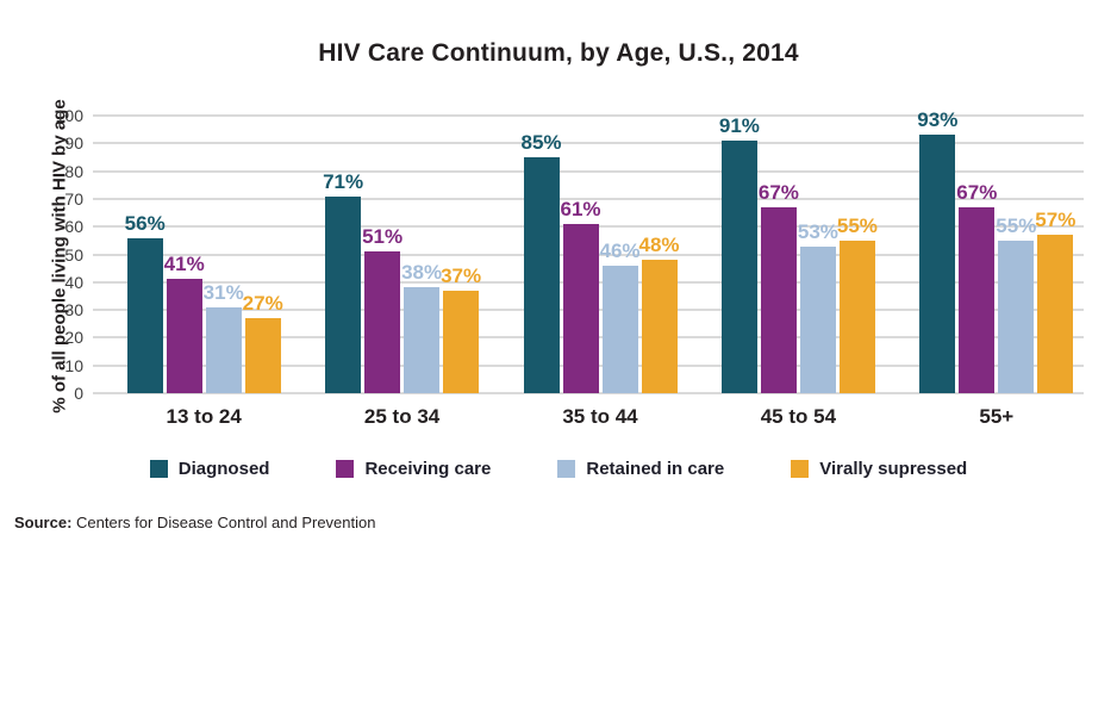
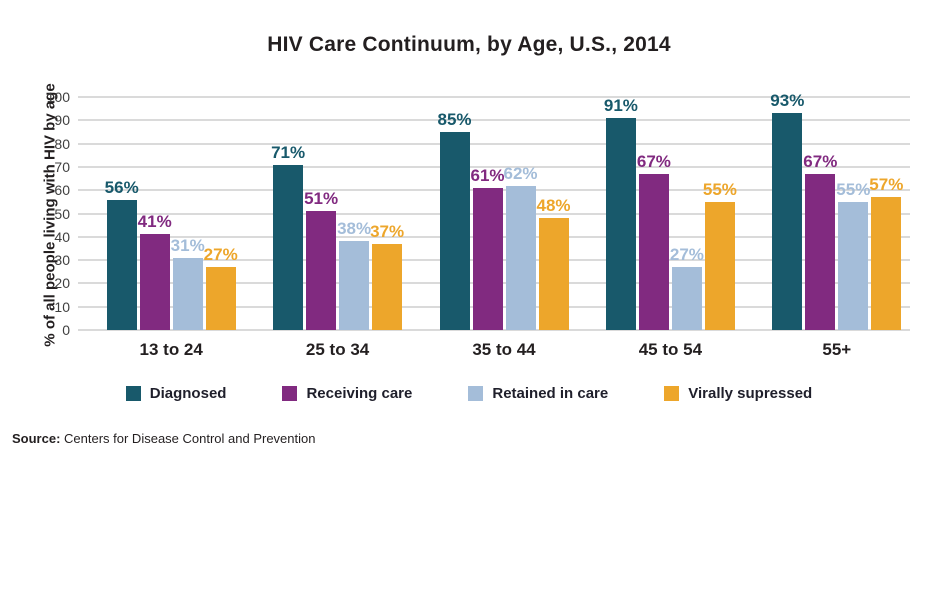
Retained in care/35 to 44: 46% -> 62%
Retained in care/45 to 54: 53% -> 27%
